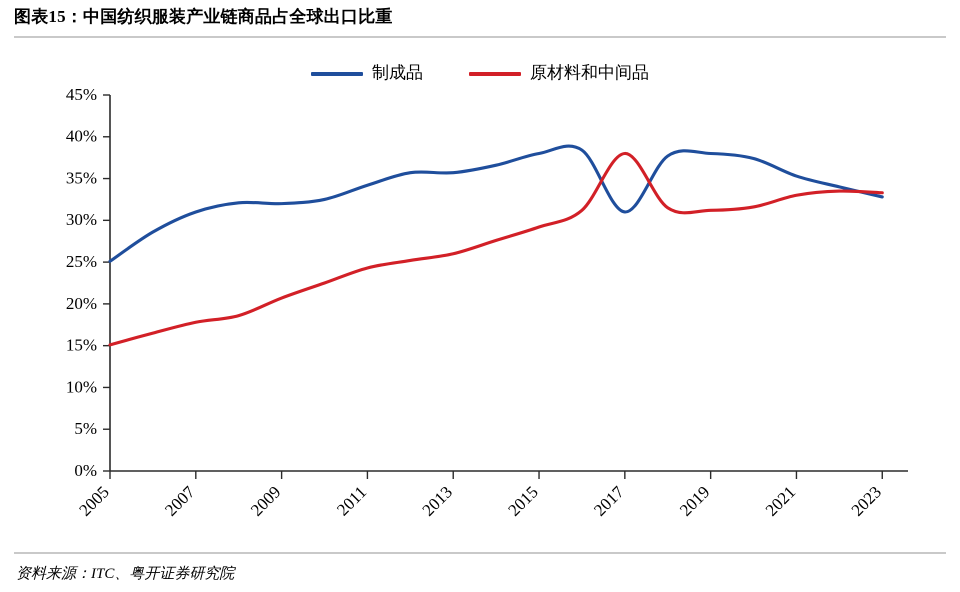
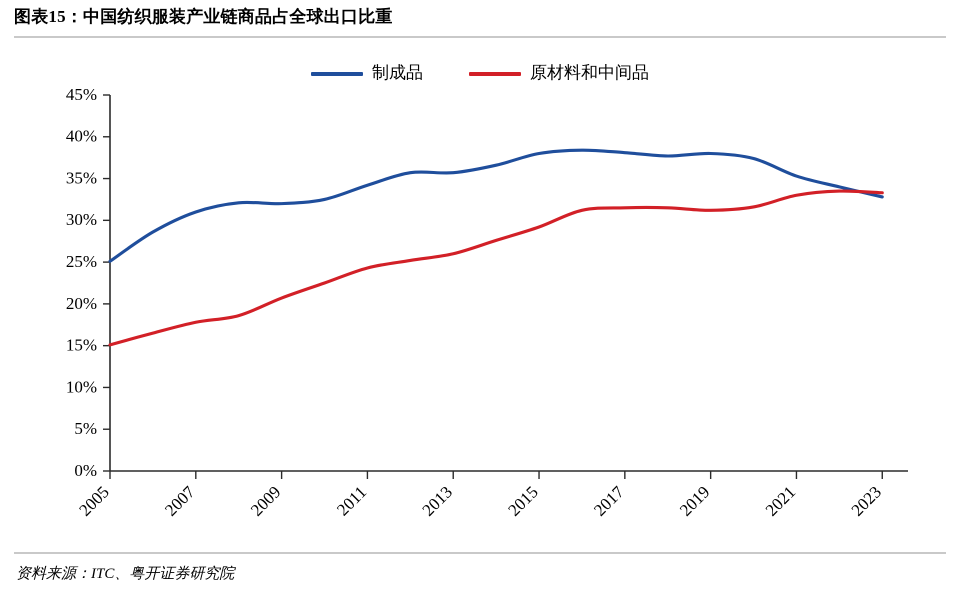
制成品/2017: 31% -> 38%
原材料和中间品/2017: 38% -> 32%
